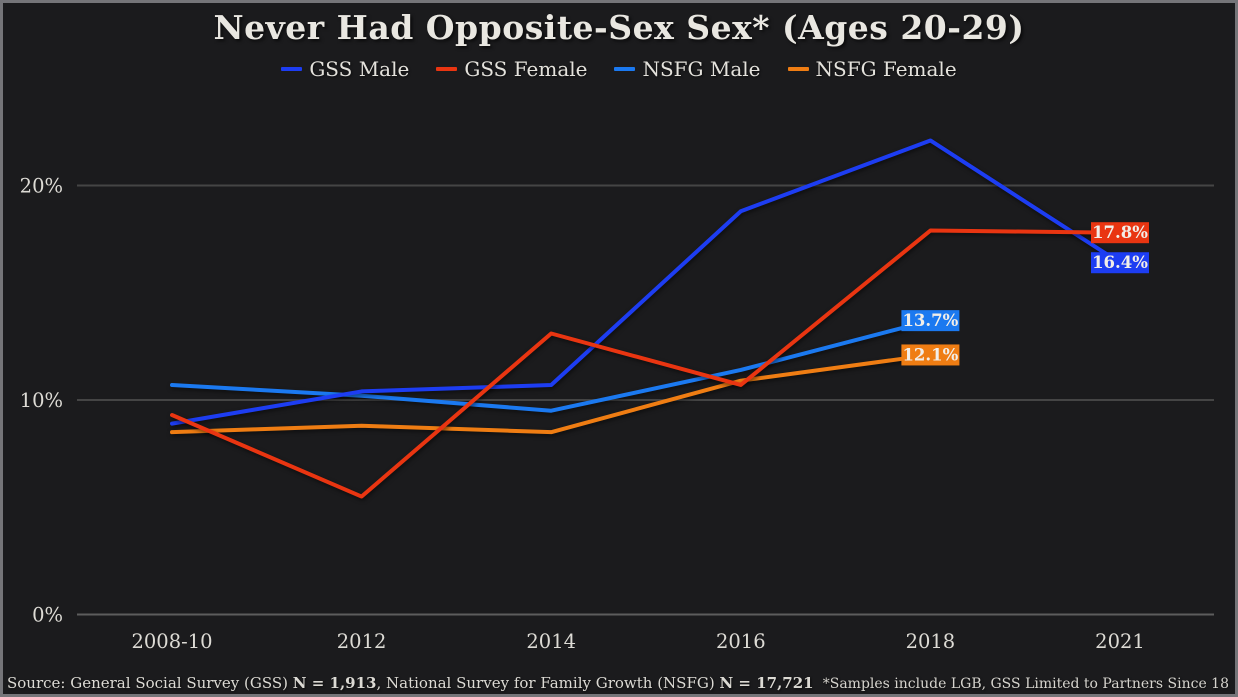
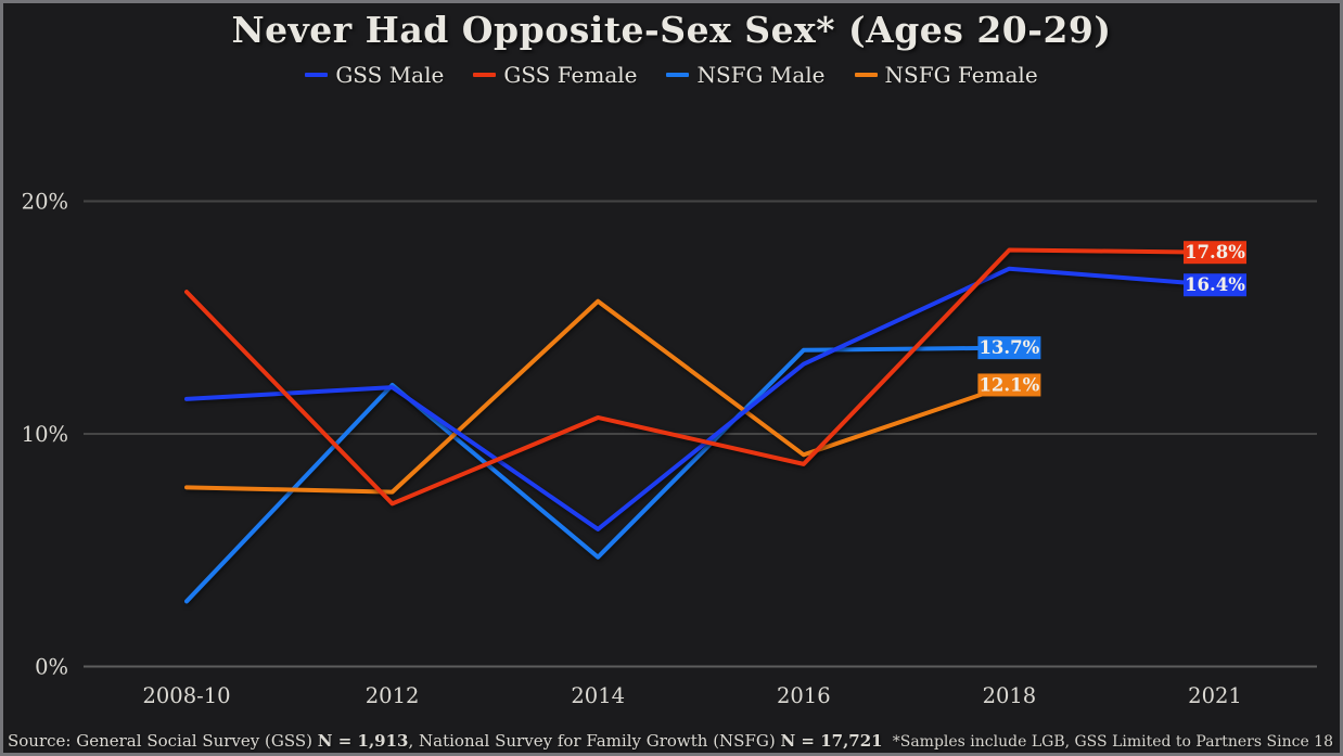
GSS Male/2008-10: 8.9% -> 11.5%
GSS Female/2008-10: 9.3% -> 16.1%
NSFG Male/2008-10: 10.7% -> 2.8%
NSFG Female/2008-10: 8.5% -> 7.7%
GSS Male/2012: 10.4% -> 12.0%
GSS Female/2012: 5.5% -> 7.0%
NSFG Male/2012: 10.2% -> 12.1%
NSFG Female/2012: 8.8% -> 7.5%
GSS Male/2014: 10.7% -> 5.9%
GSS Female/2014: 13.1% -> 10.7%
NSFG Male/2014: 9.5% -> 4.7%
NSFG Female/2014: 8.5% -> 15.7%
GSS Male/2016: 18.8% -> 13.0%
GSS Female/2016: 10.7% -> 8.7%
NSFG Male/2016: 11.4% -> 13.6%
NSFG Female/2016: 10.9% -> 9.1%
GSS Male/2018: 22.1% -> 17.1%
